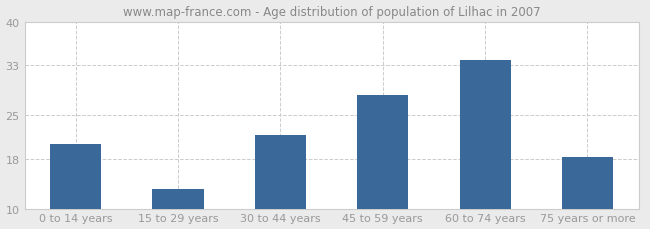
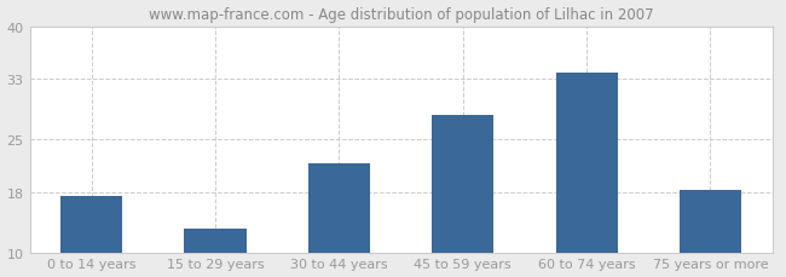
0 to 14 years: 20.4 -> 17.5
